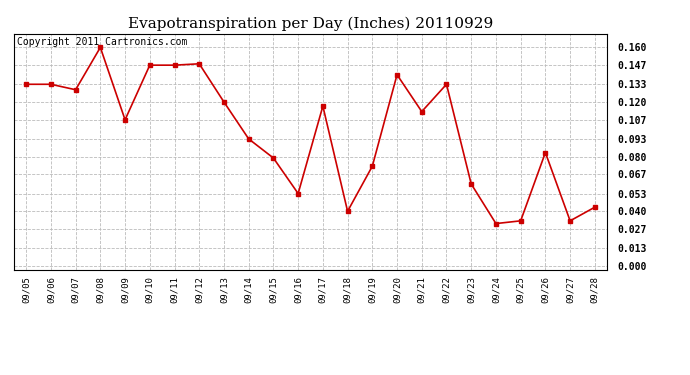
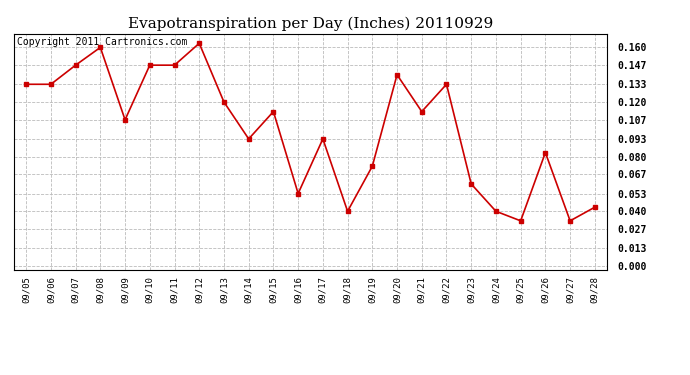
09/07: 0.129 -> 0.147
09/12: 0.148 -> 0.163
09/15: 0.079 -> 0.113
09/17: 0.117 -> 0.093
09/24: 0.031 -> 0.040
